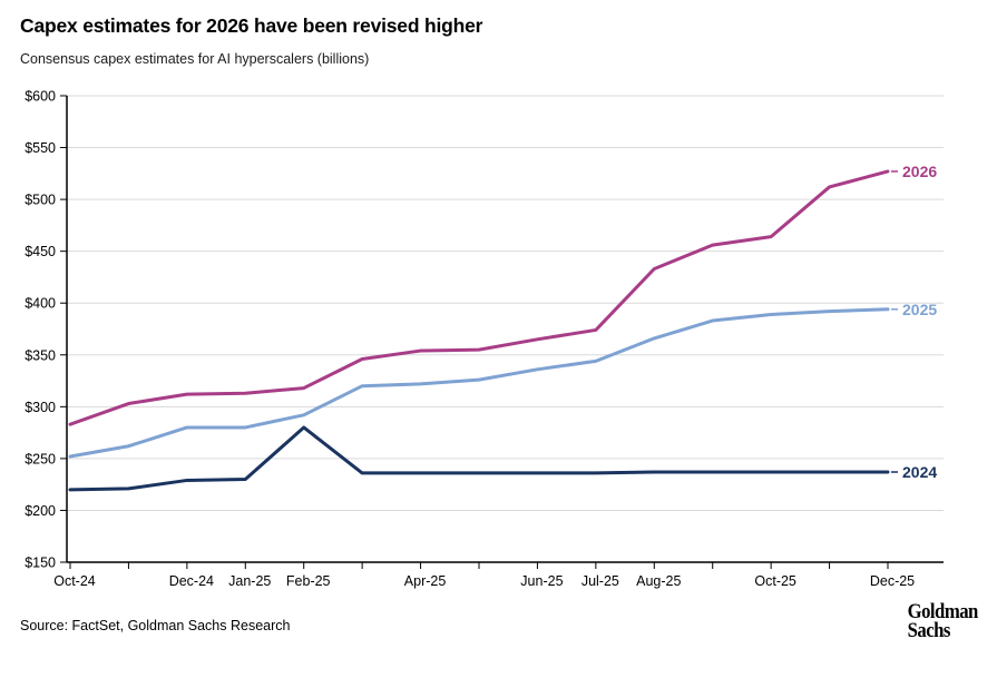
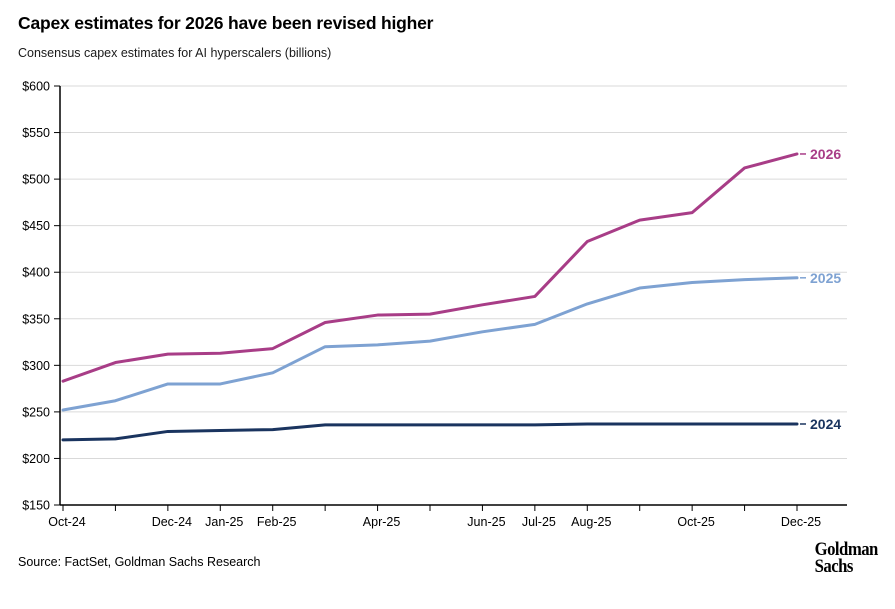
2024/Feb-25: $280 -> $230
